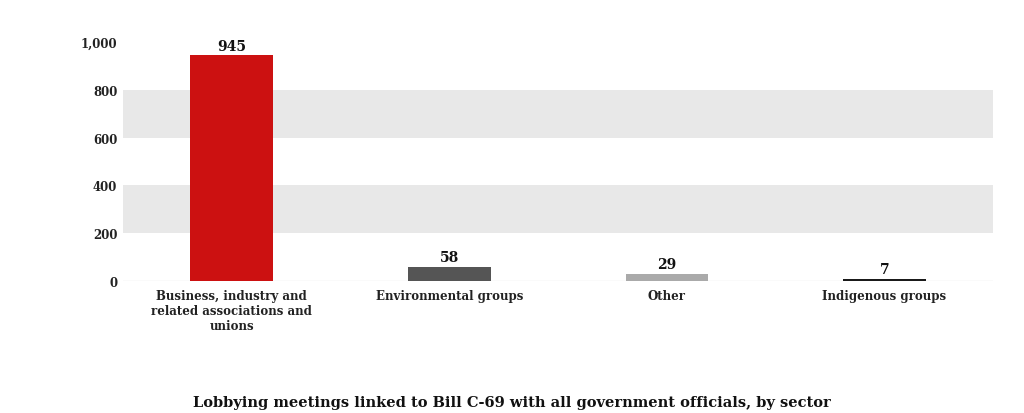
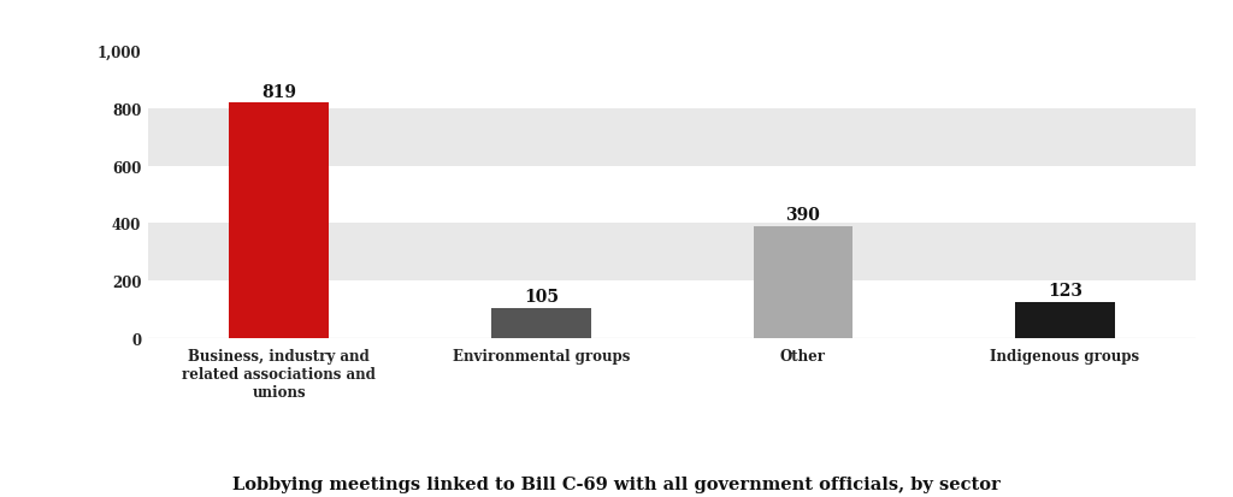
Business, industry and related associations and unions: 945 -> 819
Environmental groups: 58 -> 105
Other: 29 -> 390
Indigenous groups: 7 -> 123
